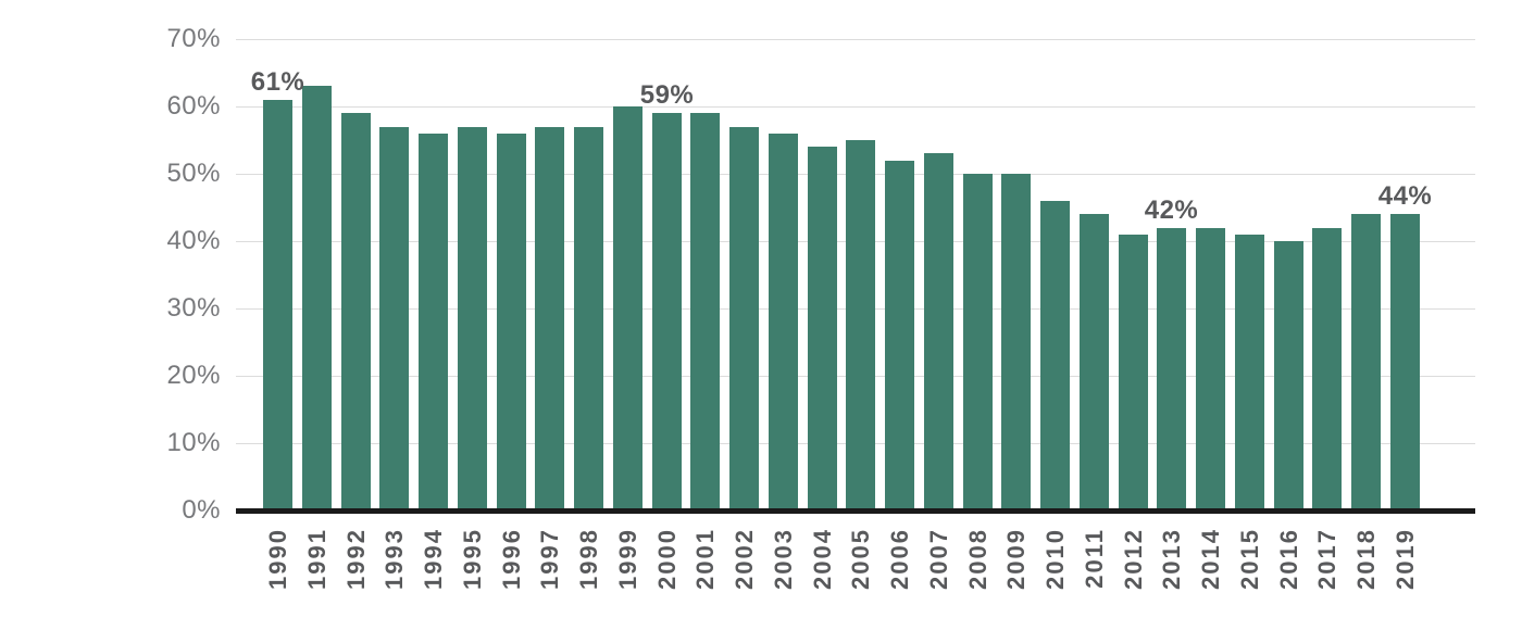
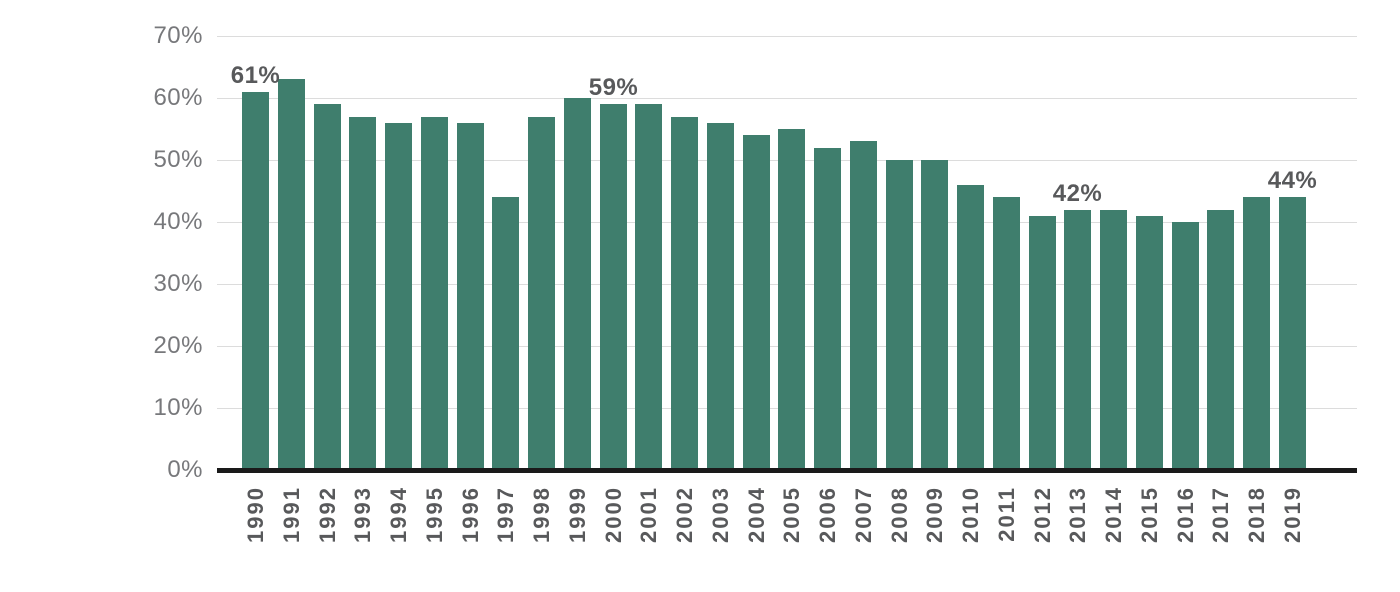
1997: 57% -> 44%
